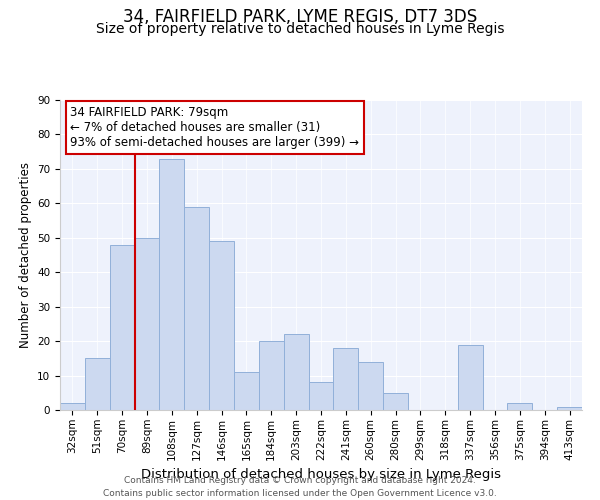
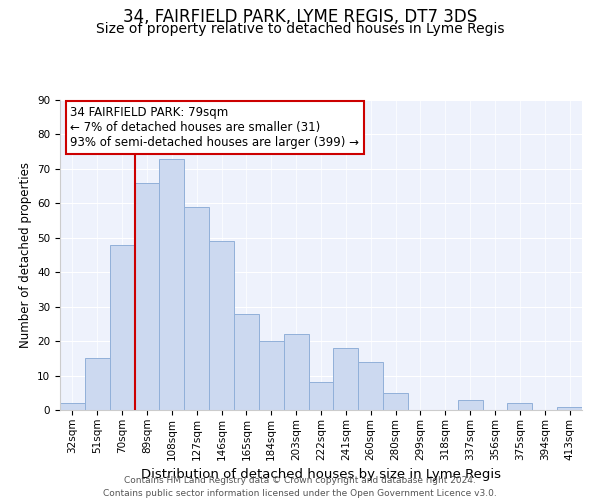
89sqm: 50 -> 66
165sqm: 11 -> 28
337sqm: 19 -> 3
